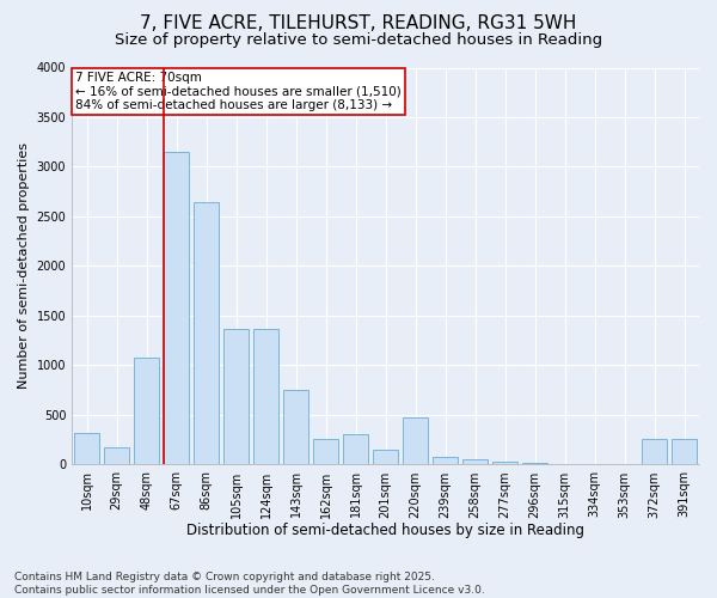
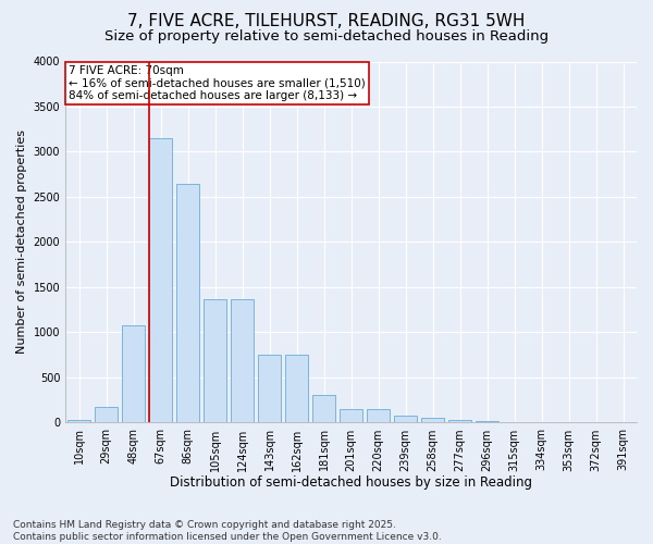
10sqm: 320 -> 20
162sqm: 260 -> 750
220sqm: 480 -> 150
372sqm: 260 -> 0
391sqm: 260 -> 0
